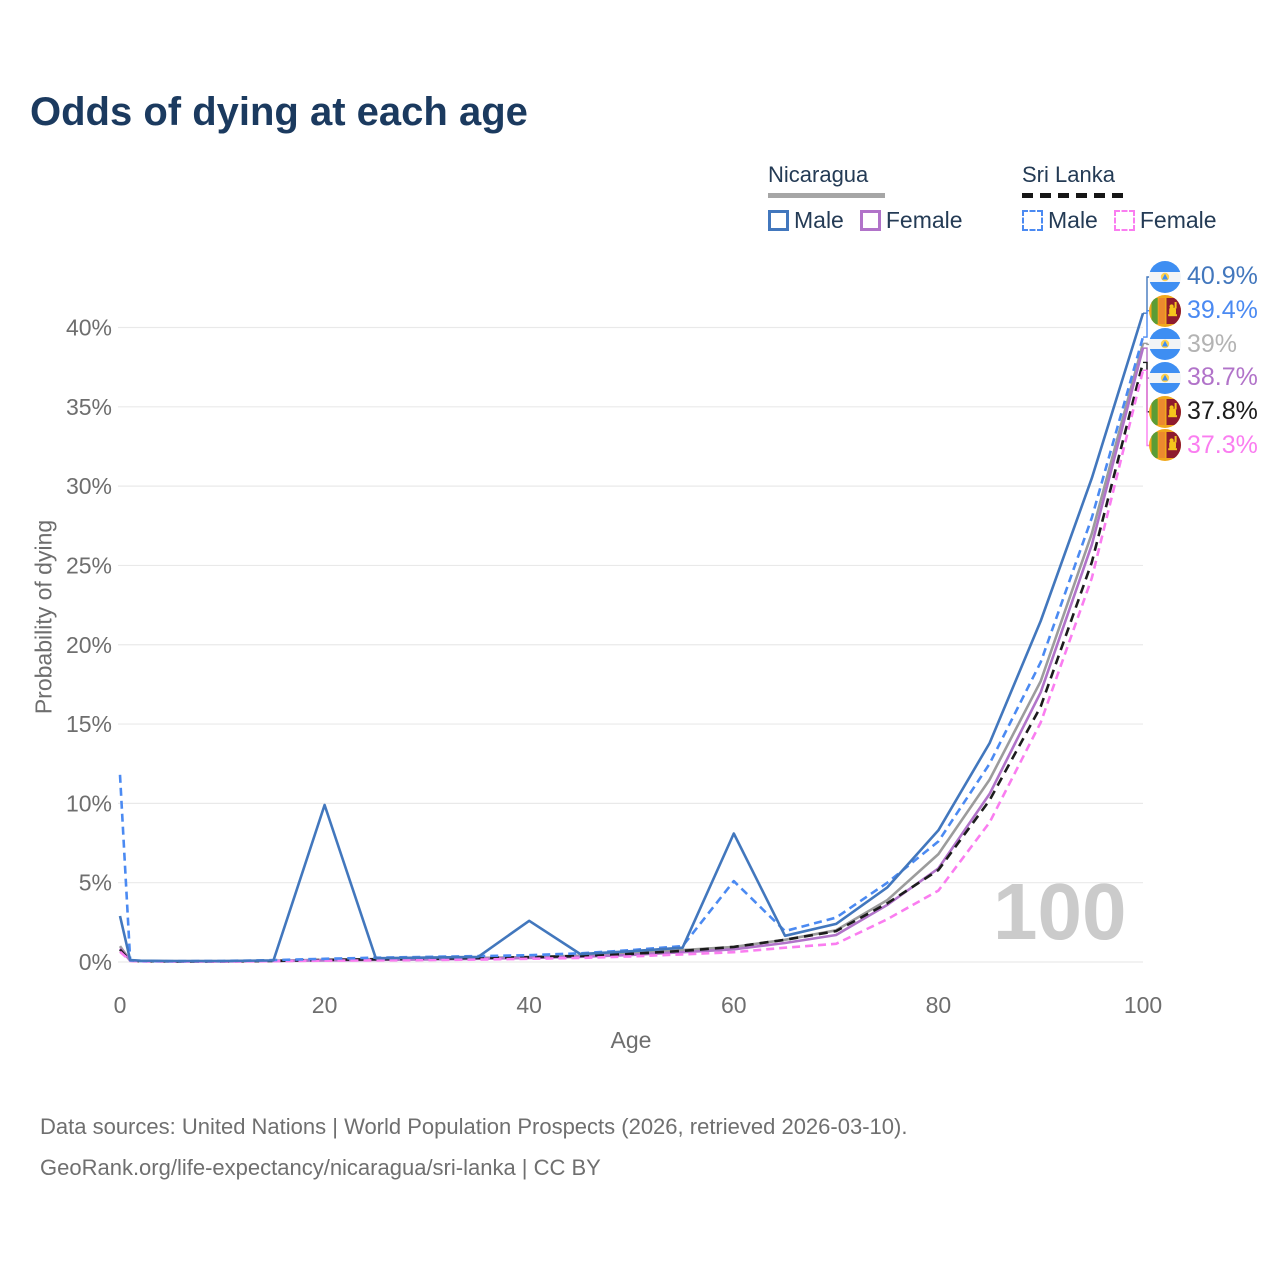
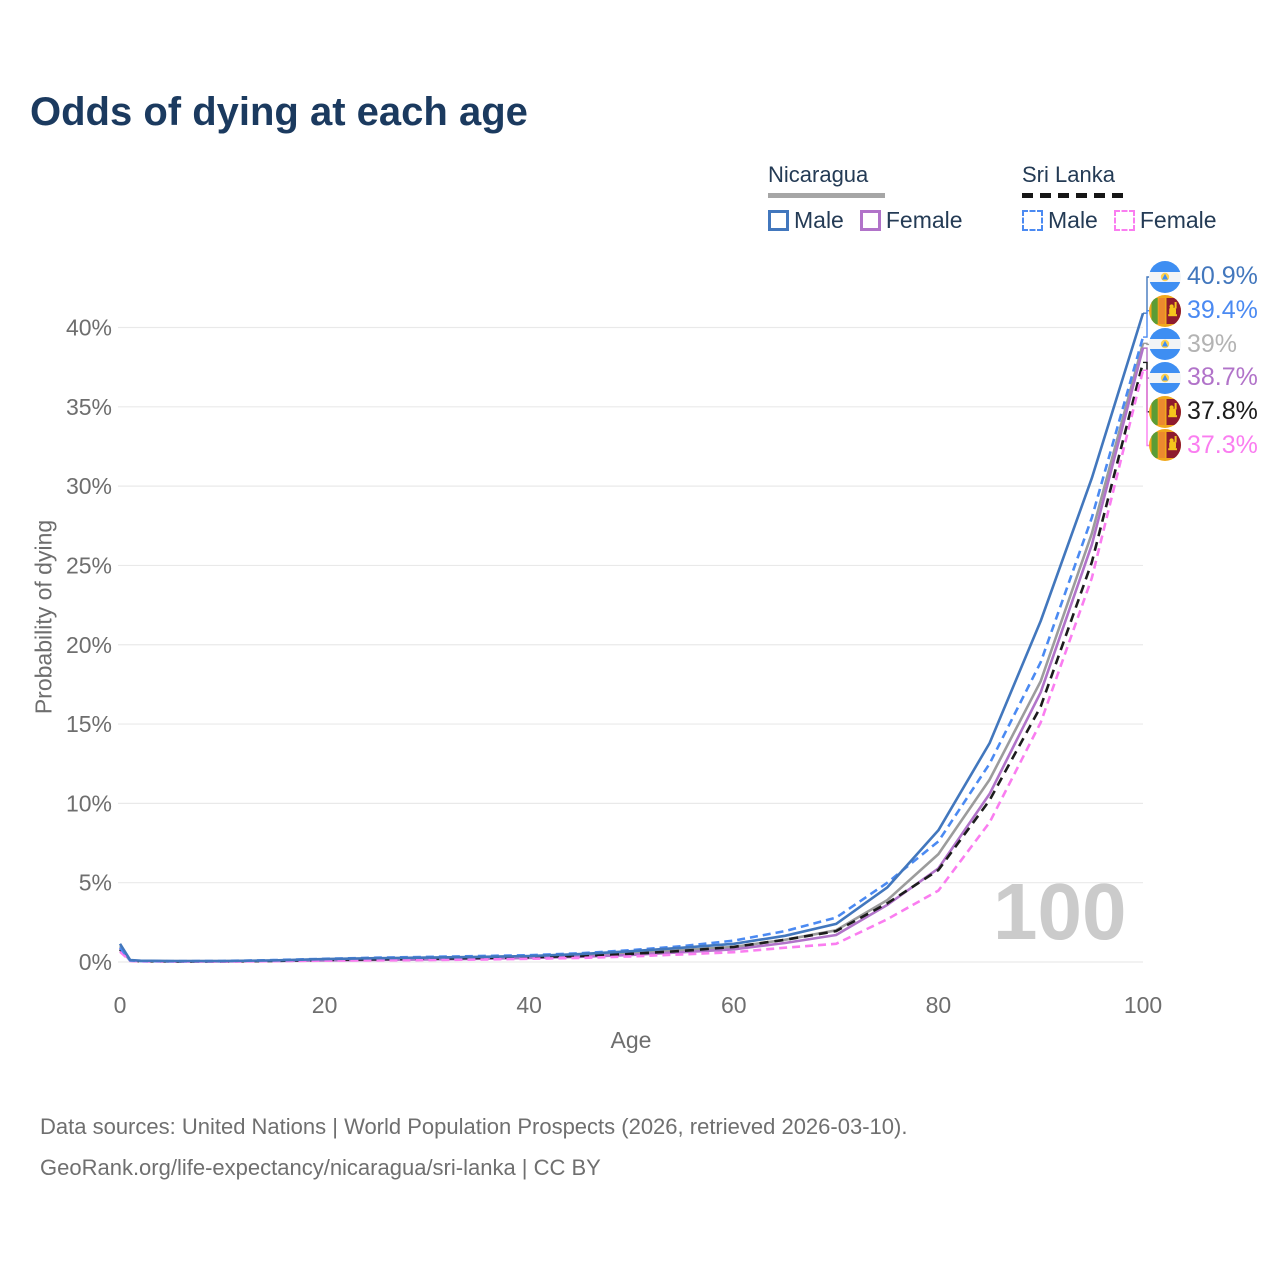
Nicaragua Male/0: 2.9% -> 1.1%
Sri Lanka Male/0: 11.8% -> 0.9%
Nicaragua Male/20: 9.9% -> 0.2%
Nicaragua Male/40: 2.6% -> 0.4%
Nicaragua Male/60: 8.1% -> 1.1%
Sri Lanka Male/60: 5.1% -> 1.4%
